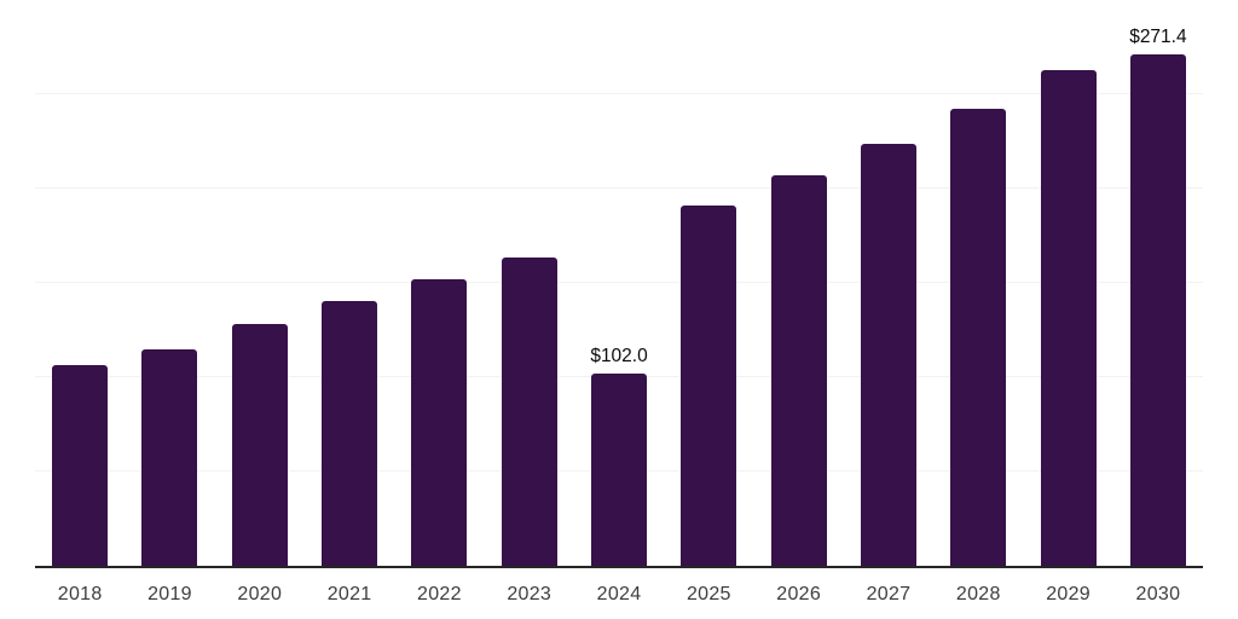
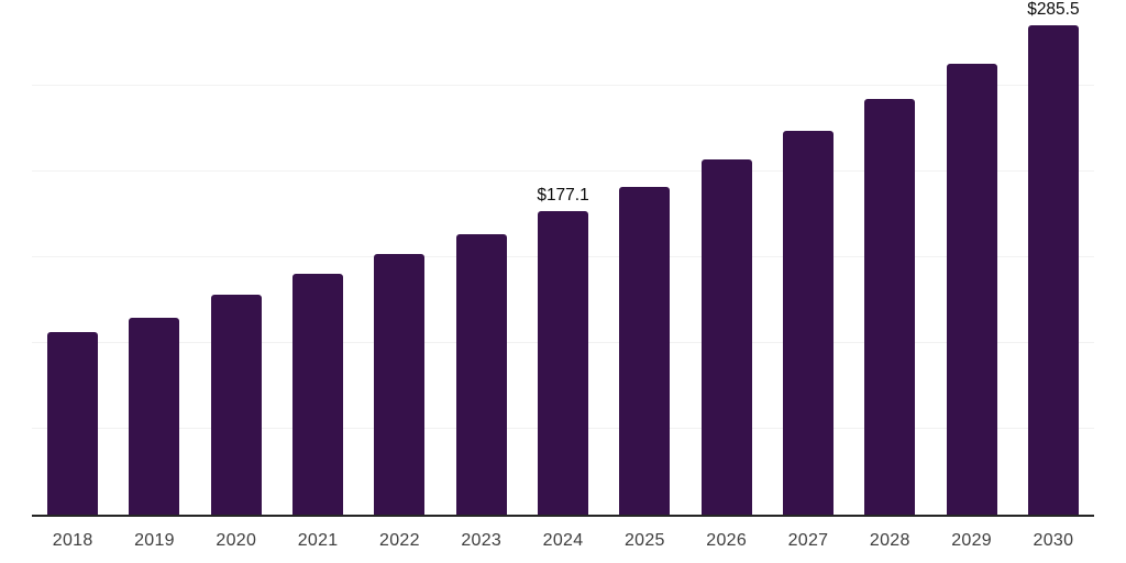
2024: $102.0 -> $177.1
2030: $271.4 -> $285.5
